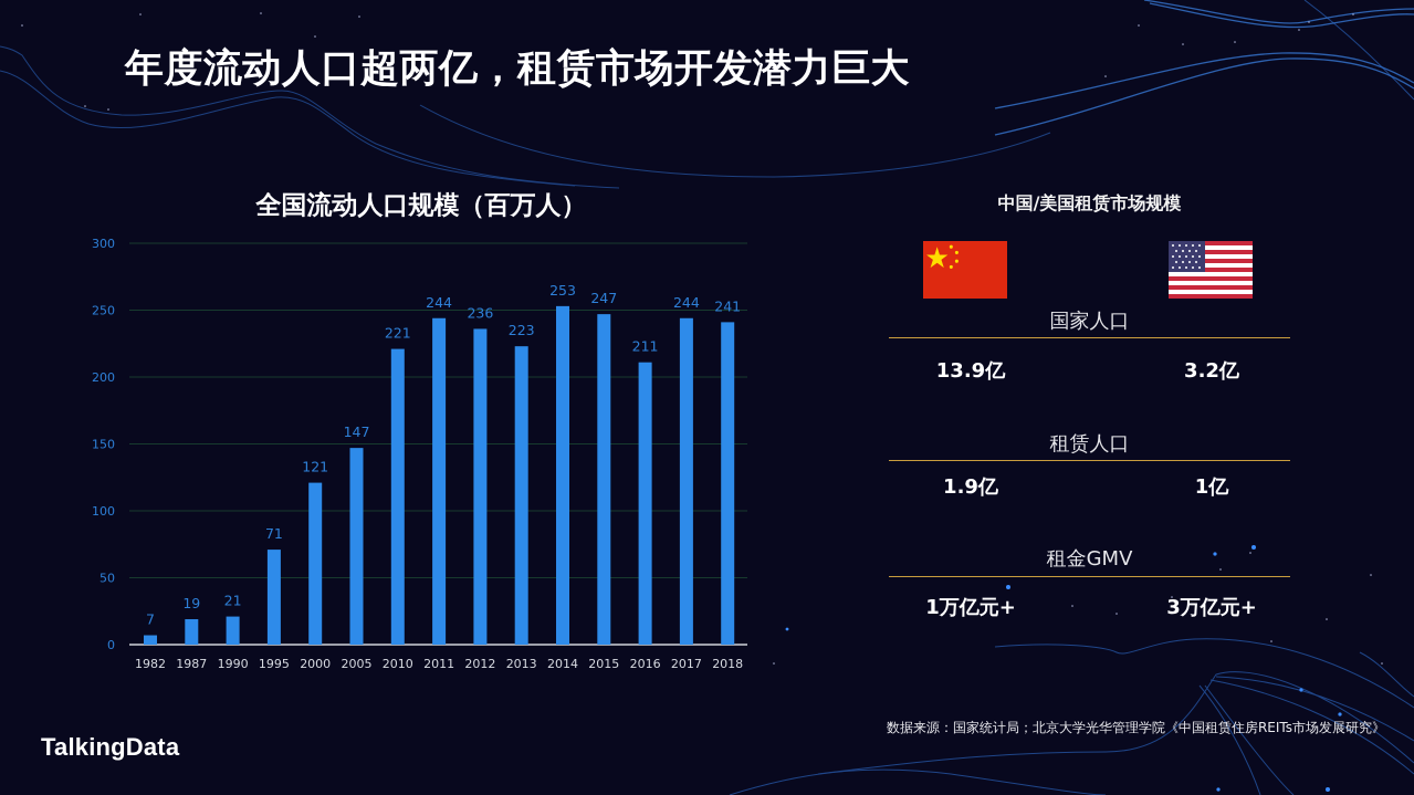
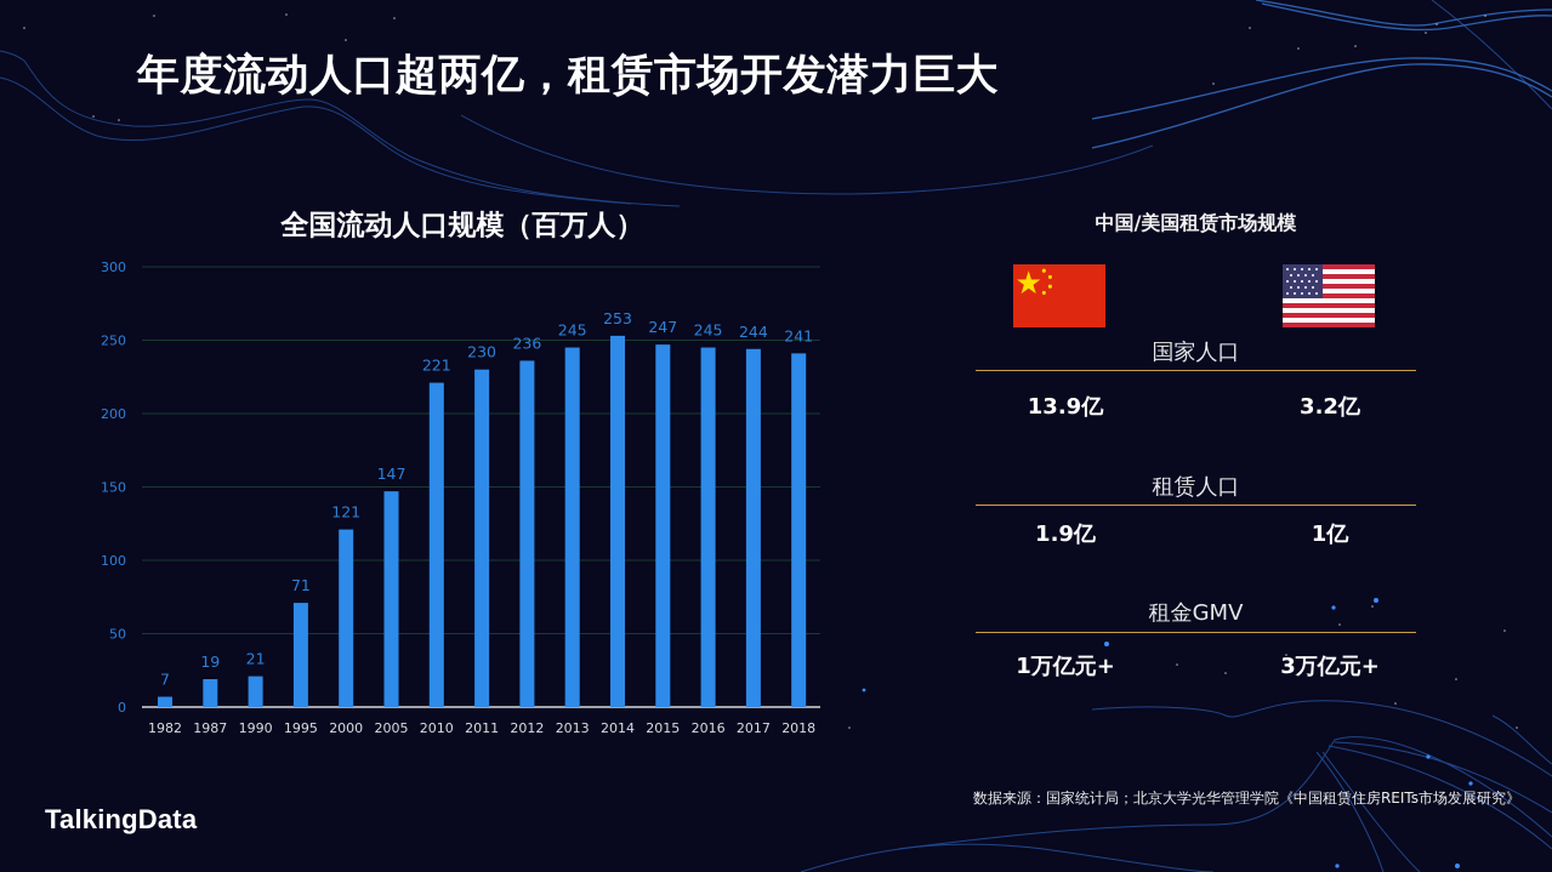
2011: 244 -> 230
2013: 223 -> 245
2016: 211 -> 245
